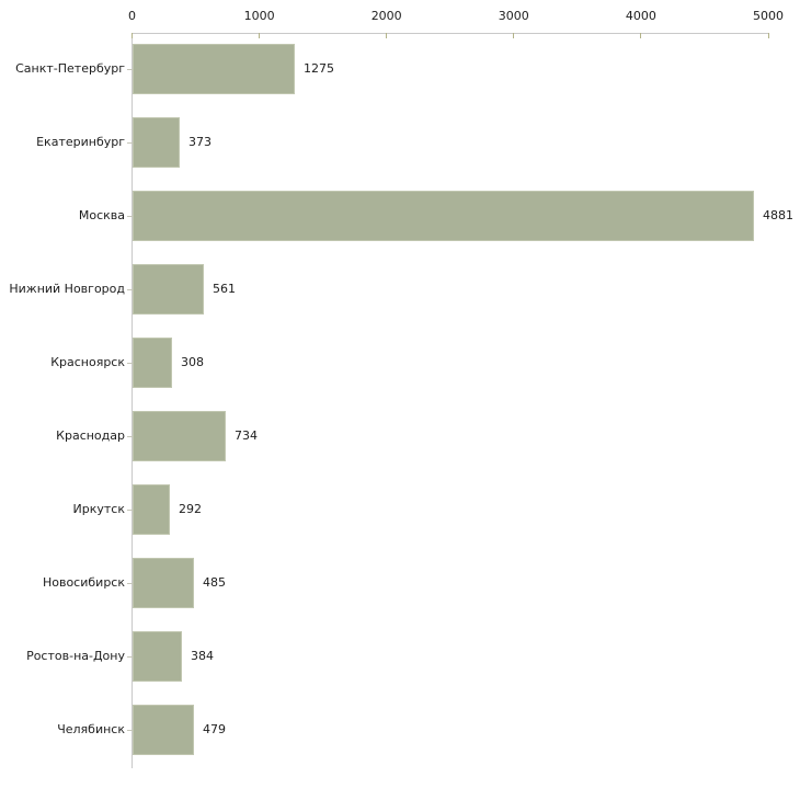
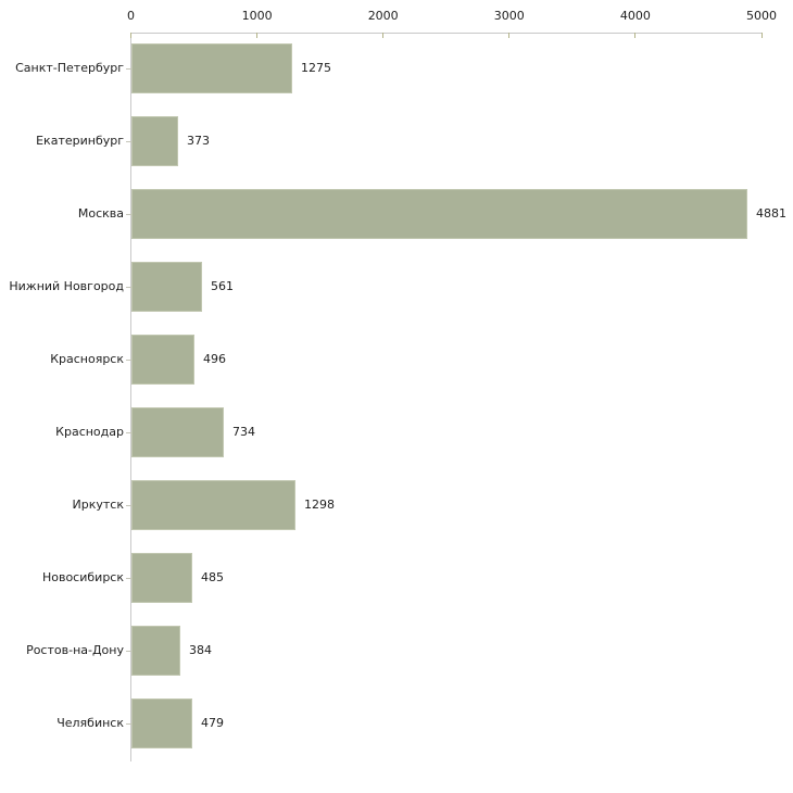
Красноярск: 308 -> 496
Иркутск: 292 -> 1298
